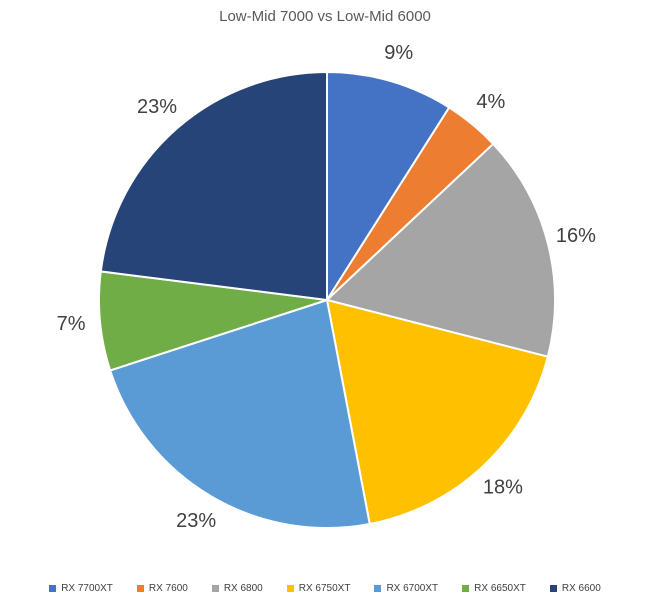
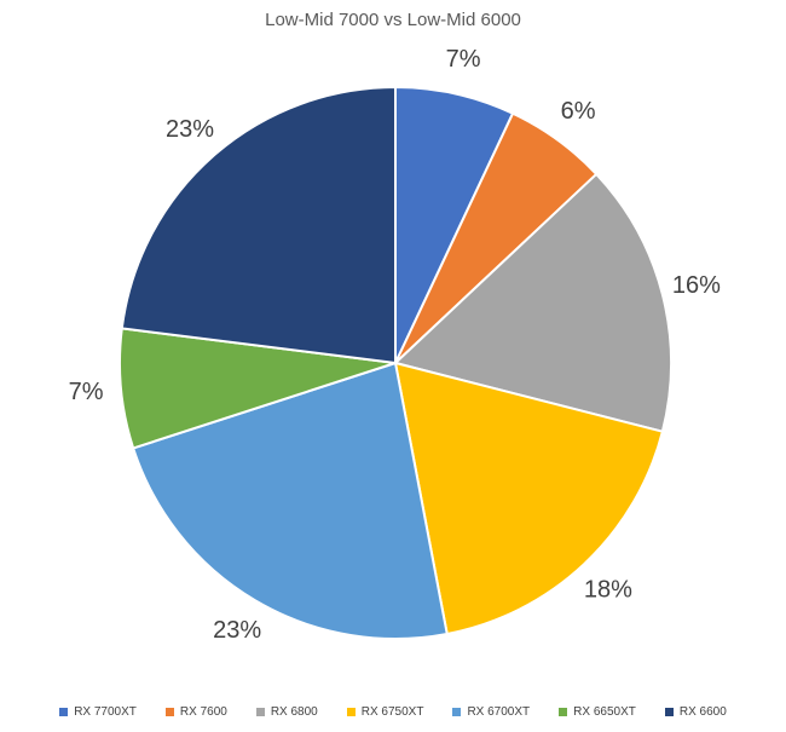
RX 7700XT: 9% -> 7%
RX 7600: 4% -> 6%
